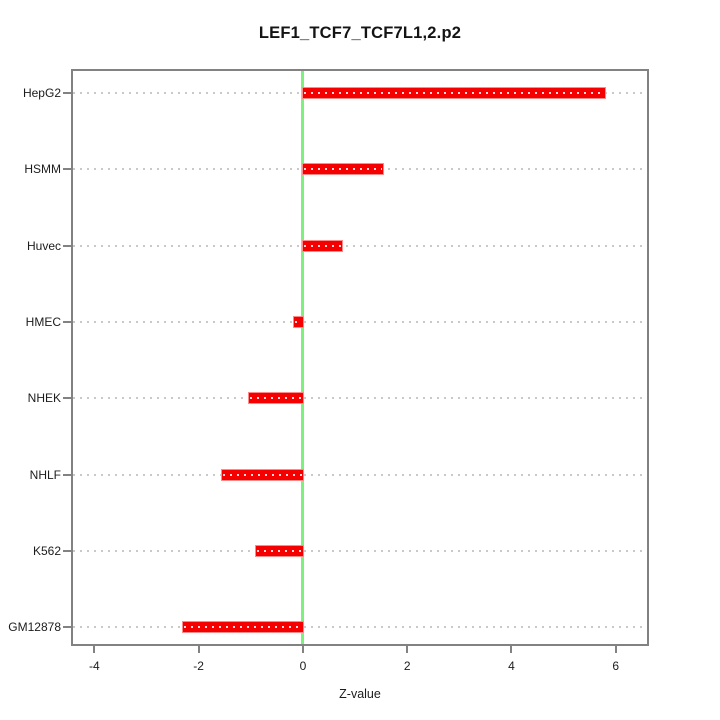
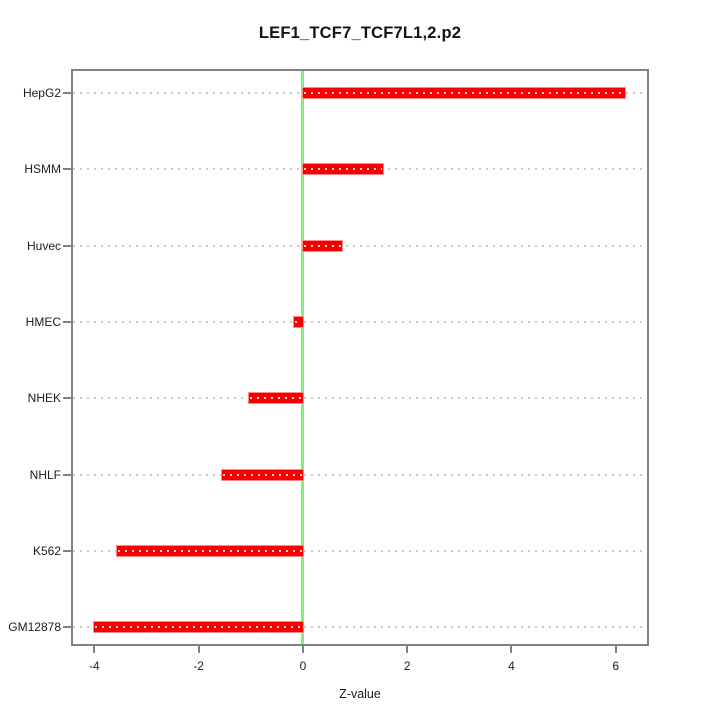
HepG2: 5.8 -> 6.2
K562: -0.9 -> -3.6
GM12878: -2.3 -> -4.0
